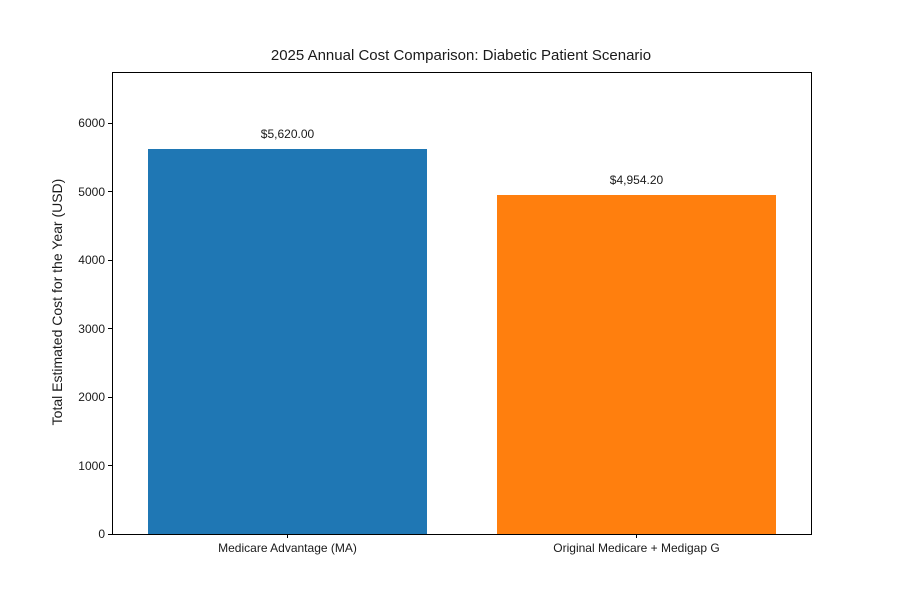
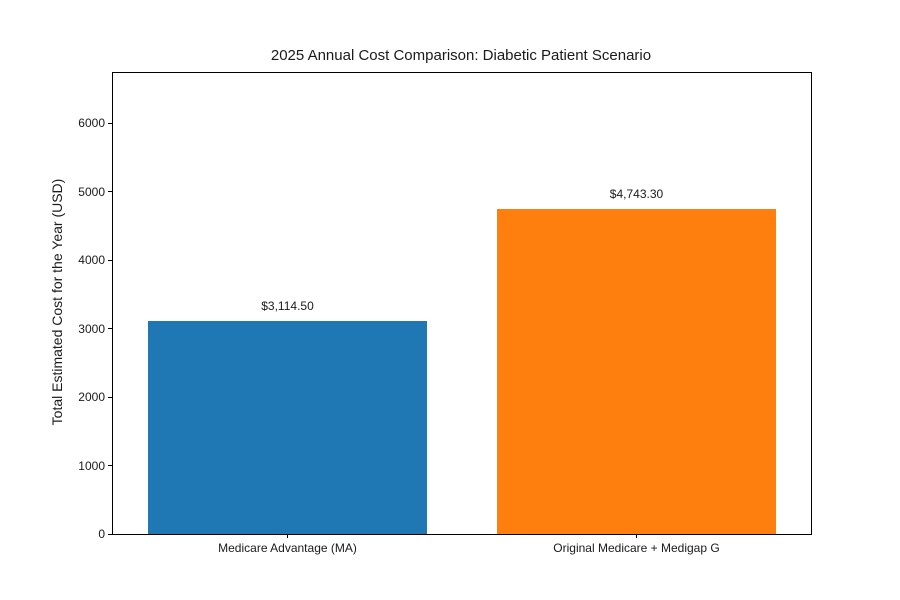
Medicare Advantage (MA): $5,620.00 -> $3,114.50
Original Medicare + Medigap G: $4,954.20 -> $4,743.30
